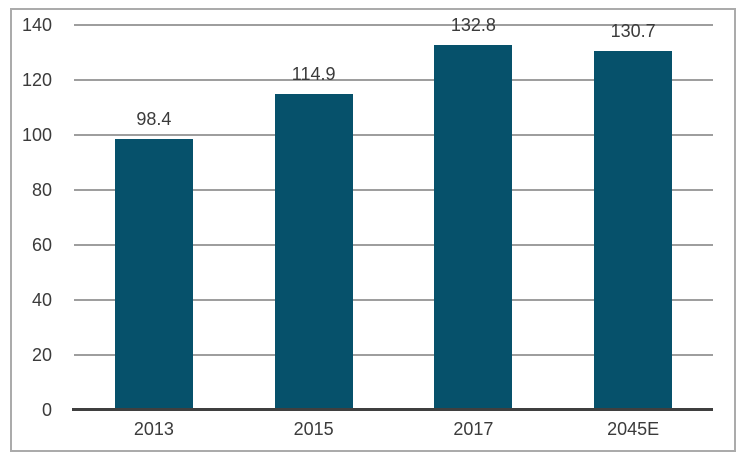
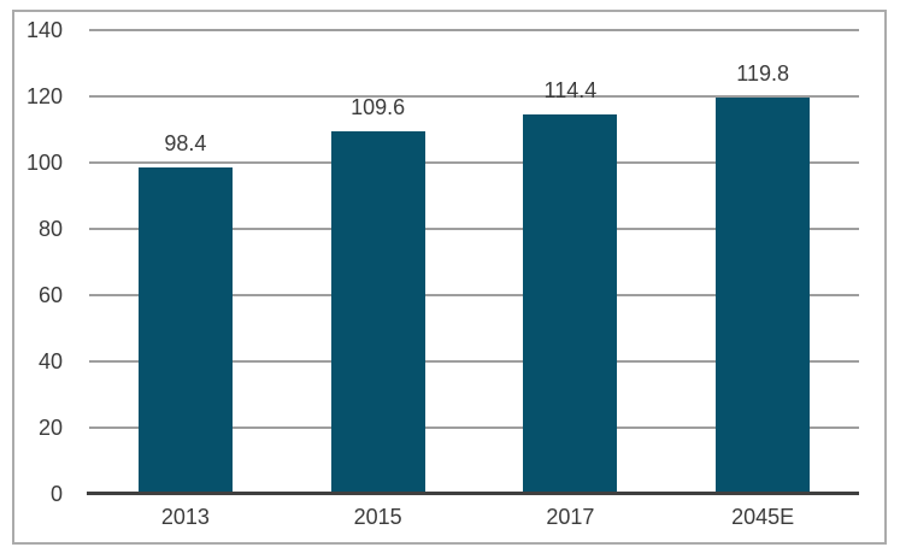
2015: 114.9 -> 109.6
2017: 132.8 -> 114.4
2045E: 130.7 -> 119.8
